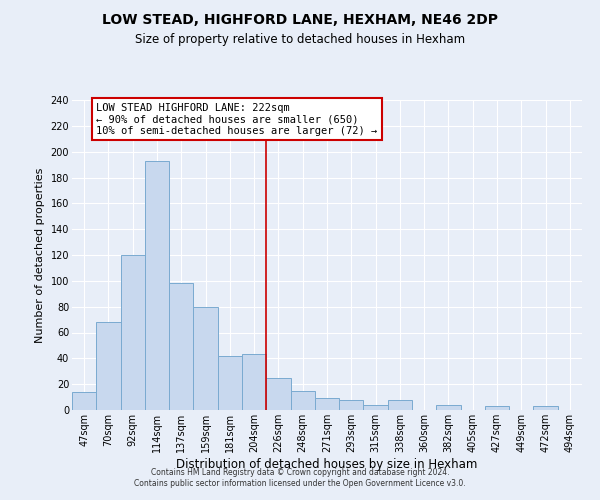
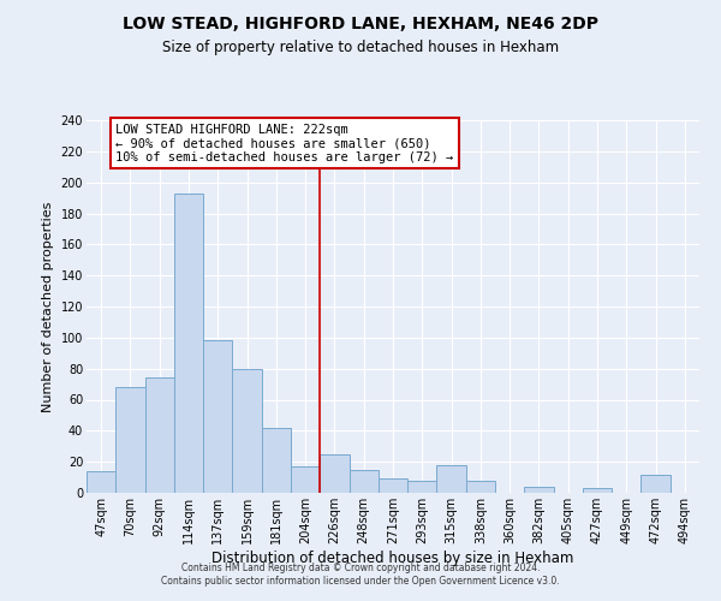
92sqm: 120 -> 74
204sqm: 43 -> 17
315sqm: 4 -> 18
472sqm: 3 -> 12
